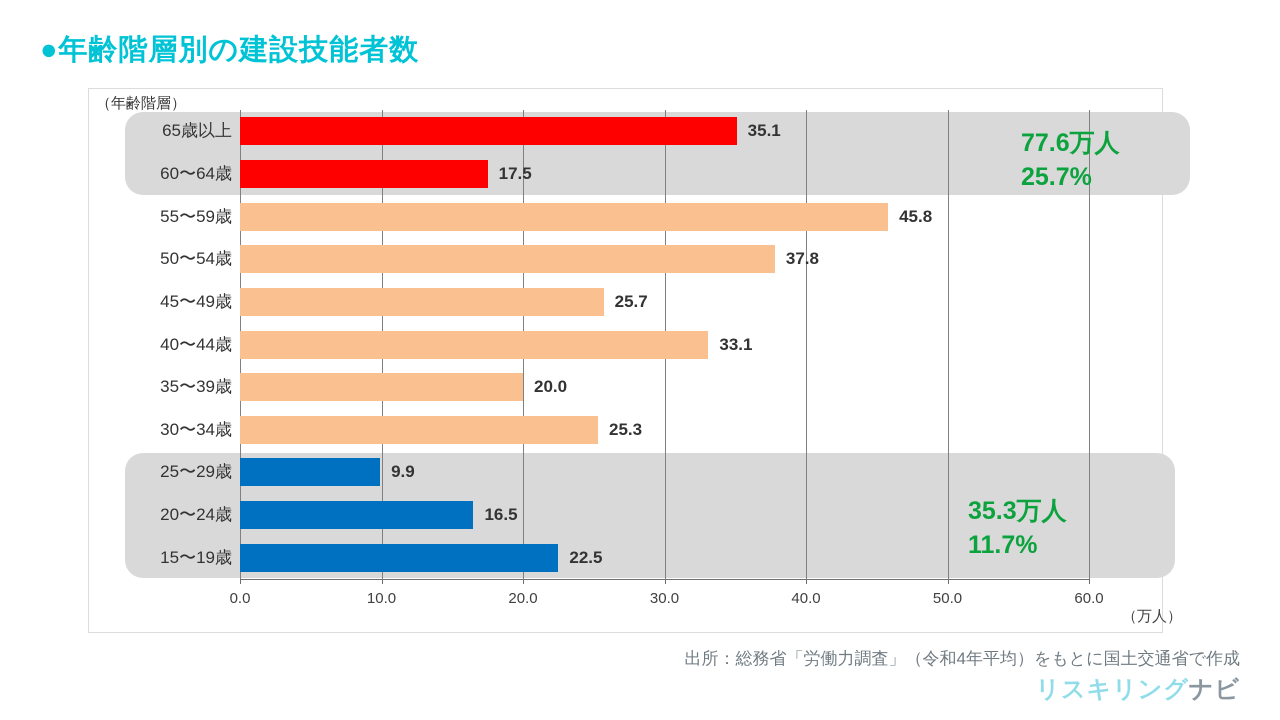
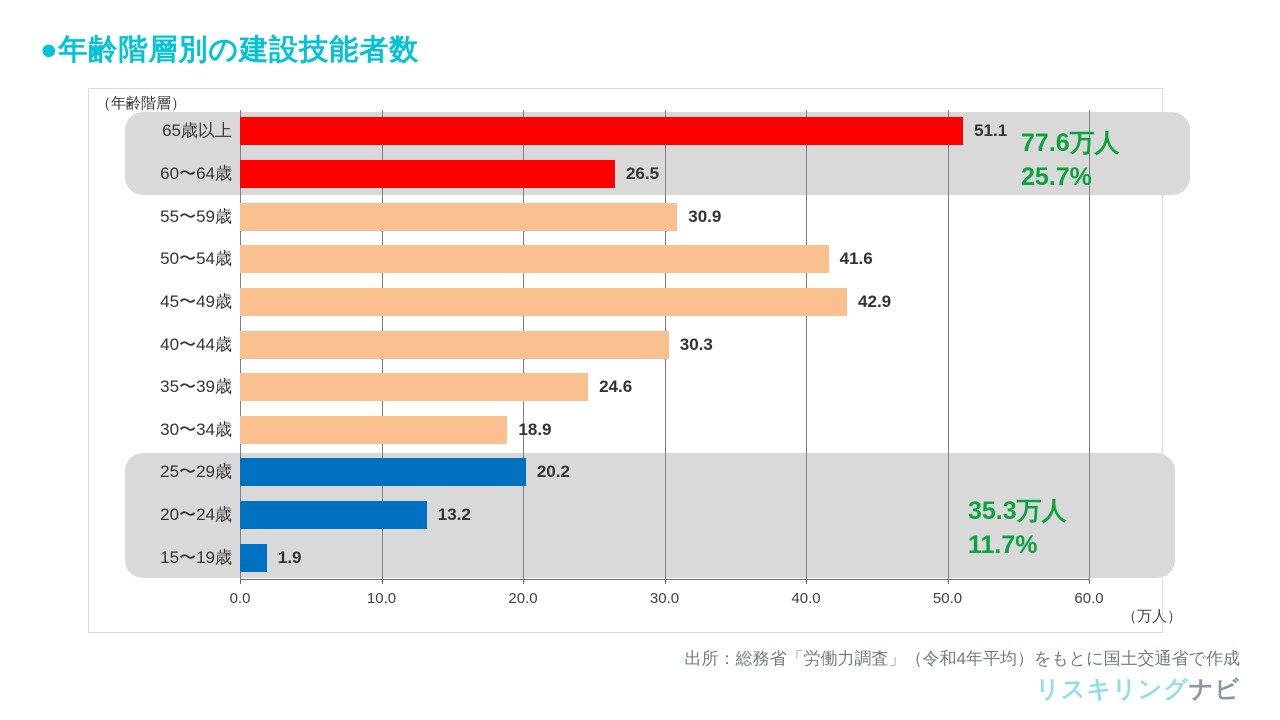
65歳以上: 35.1 -> 51.1
60〜64歳: 17.5 -> 26.5
55〜59歳: 45.8 -> 30.9
50〜54歳: 37.8 -> 41.6
45〜49歳: 25.7 -> 42.9
40〜44歳: 33.1 -> 30.3
35〜39歳: 20.0 -> 24.6
30〜34歳: 25.3 -> 18.9
25〜29歳: 9.9 -> 20.2
20〜24歳: 16.5 -> 13.2
15〜19歳: 22.5 -> 1.9
